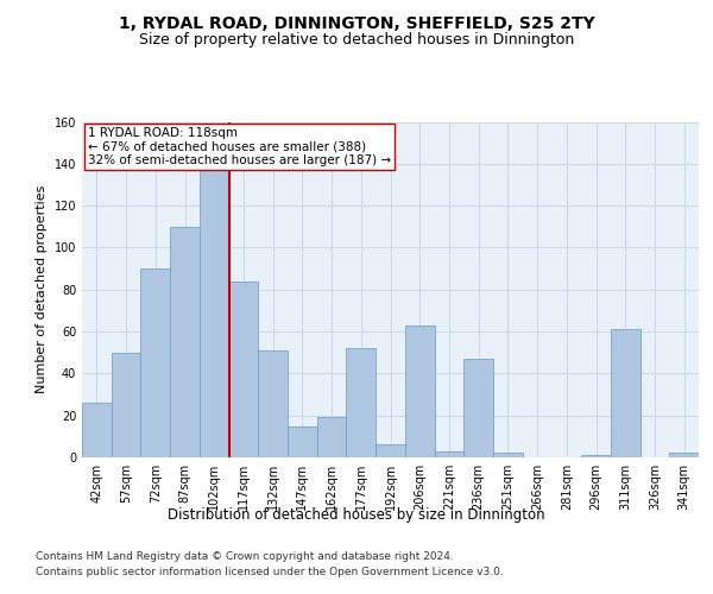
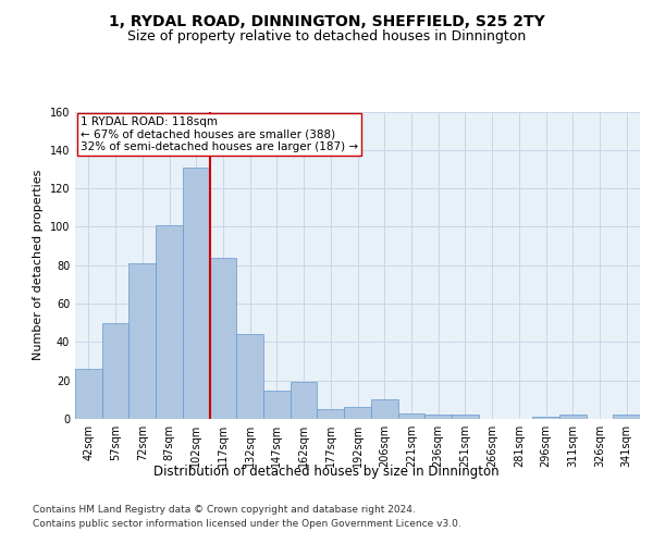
72sqm: 90 -> 81
87sqm: 110 -> 101
102sqm: 137 -> 131
132sqm: 51 -> 44
177sqm: 52 -> 5
206sqm: 63 -> 10
236sqm: 47 -> 2
311sqm: 61 -> 2
